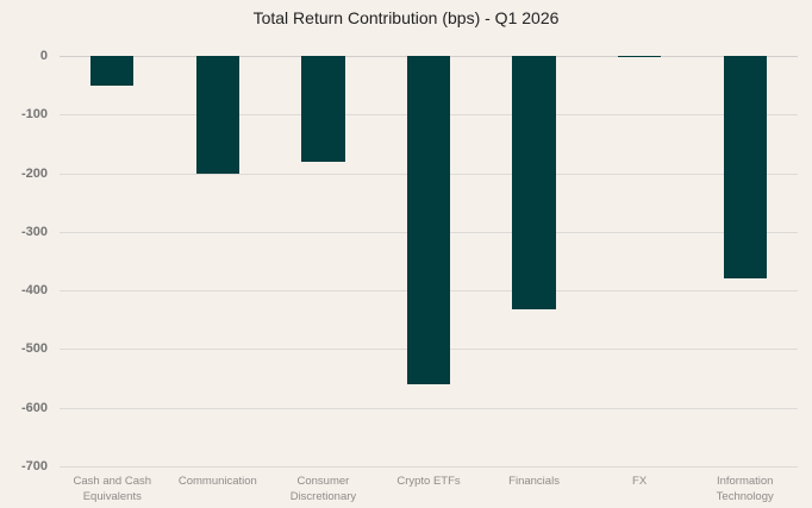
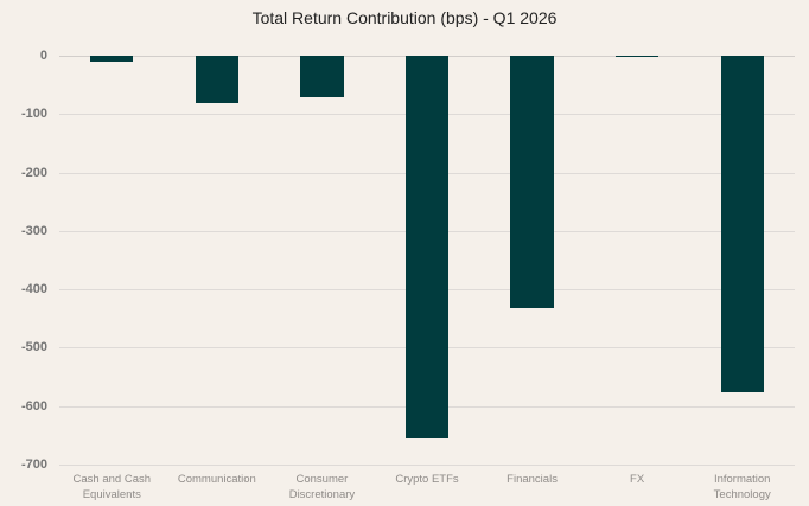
Cash and Cash Equivalents: -50 -> -10
Communication: -200 -> -80
Consumer Discretionary: -180 -> -70
Crypto ETFs: -560 -> -660
Information Technology: -380 -> -580
